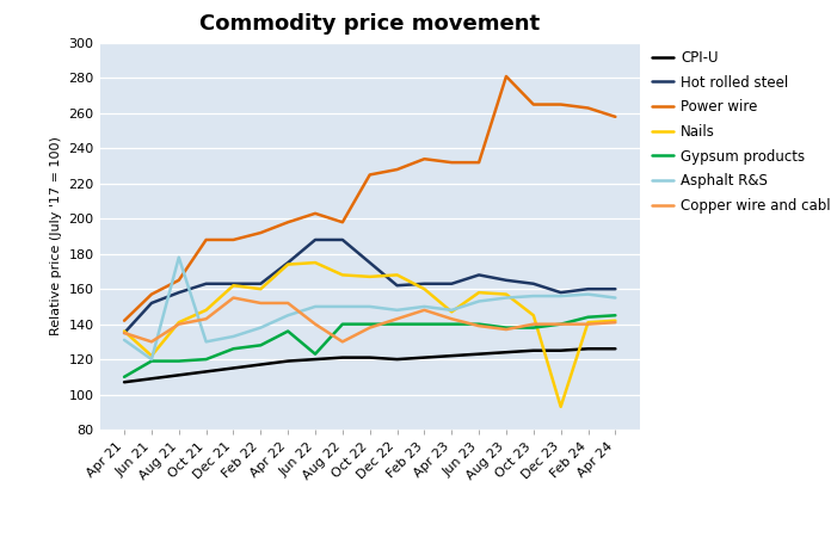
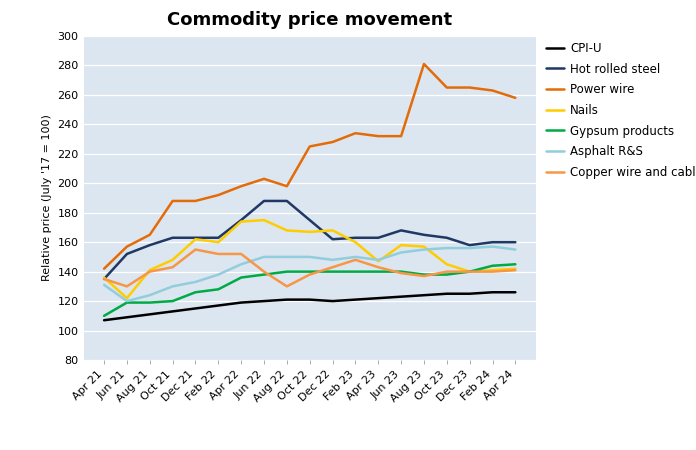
Asphalt R&S/Aug 21: 178 -> 124
Gypsum products/Jun 22: 123 -> 138
Nails/Dec 23: 93 -> 140
